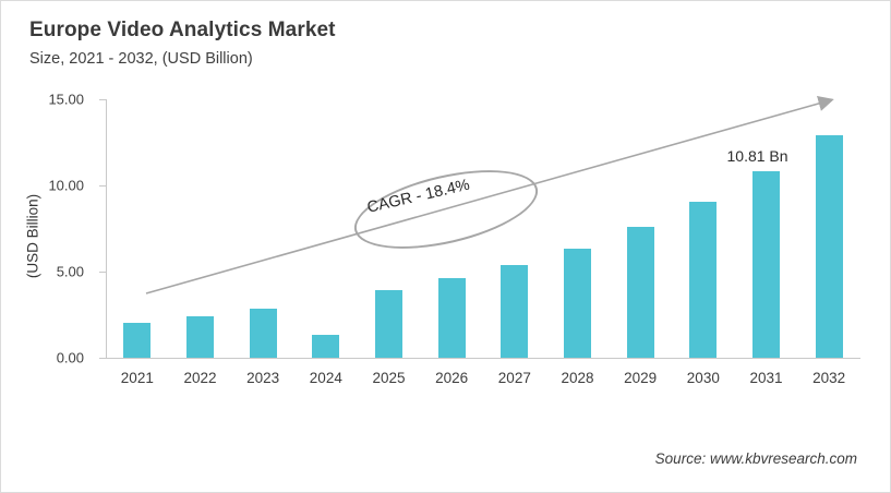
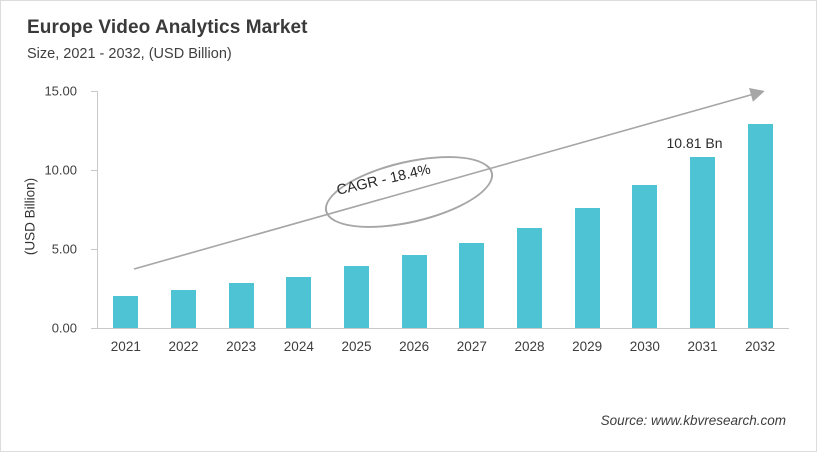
2024: 1.3 -> 3.2
